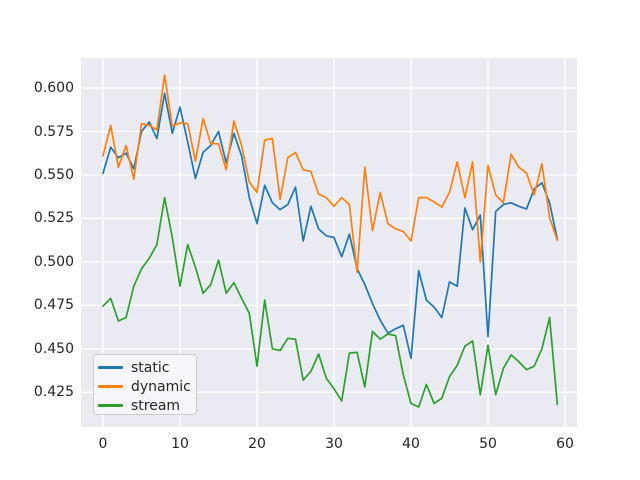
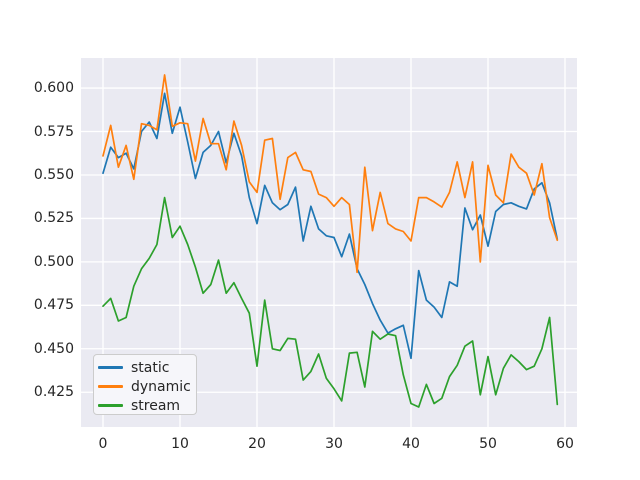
stream/10: 0.486 -> 0.520
static/50: 0.457 -> 0.509
stream/50: 0.452 -> 0.446
